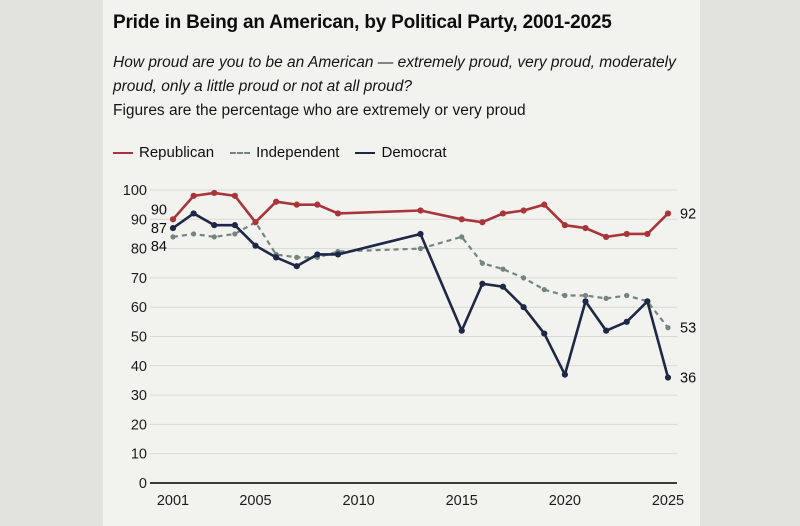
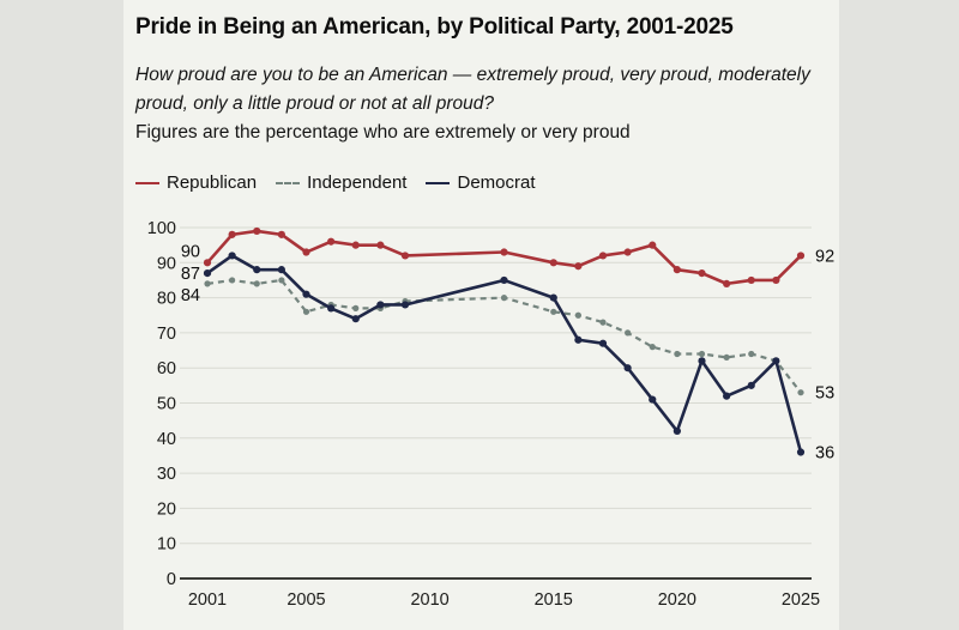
Republican/2005: 89 -> 93
Independent/2005: 89 -> 76
Independent/2015: 84 -> 76
Democrat/2015: 52 -> 80
Democrat/2020: 37 -> 42
